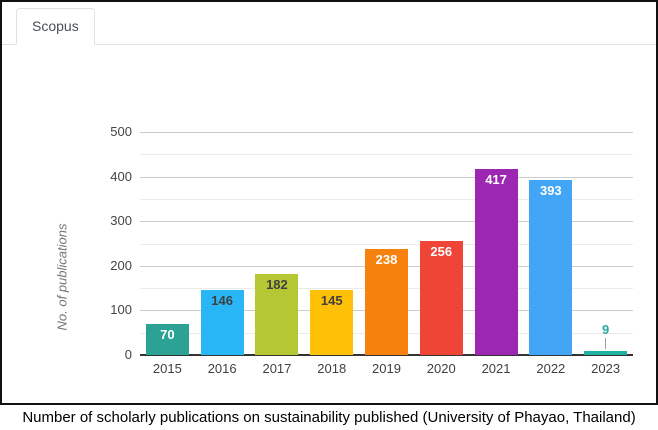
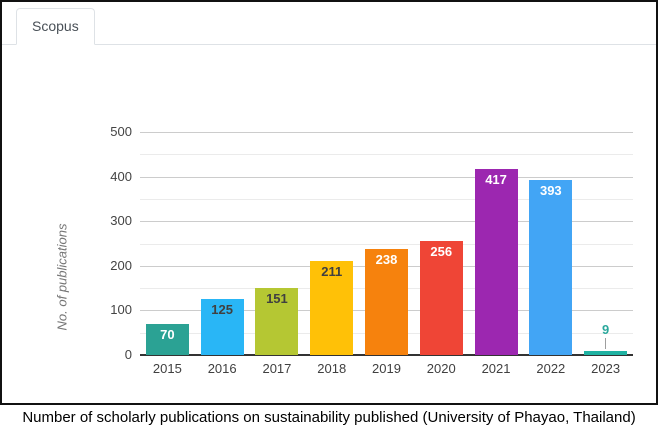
2016: 146 -> 125
2017: 182 -> 151
2018: 145 -> 211
